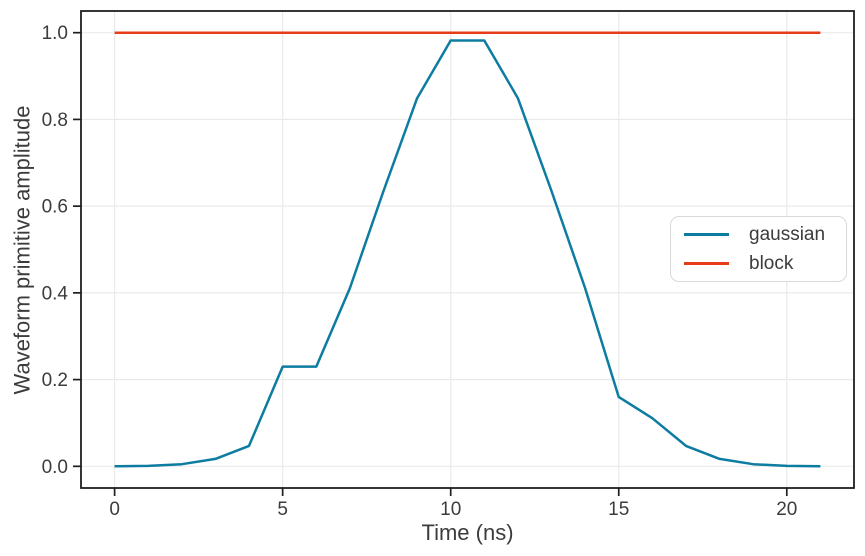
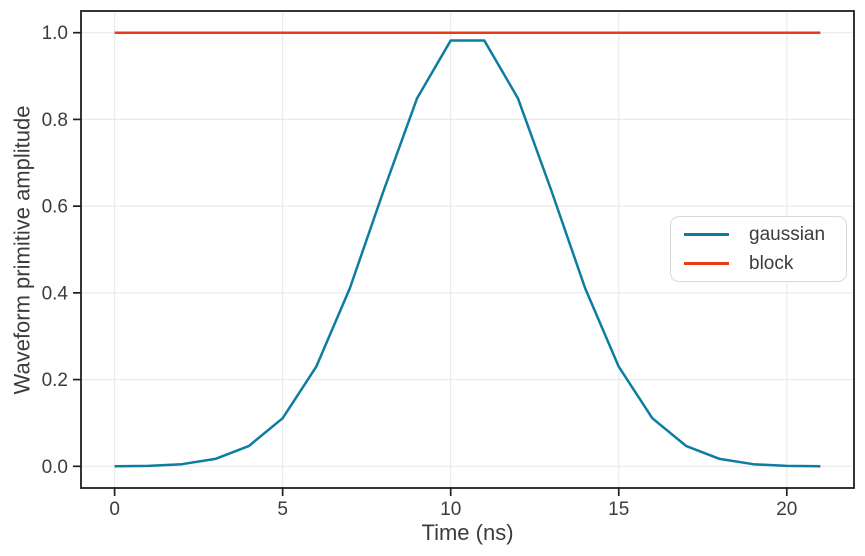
gaussian/5: 0.23 -> 0.11
gaussian/15: 0.16 -> 0.23
